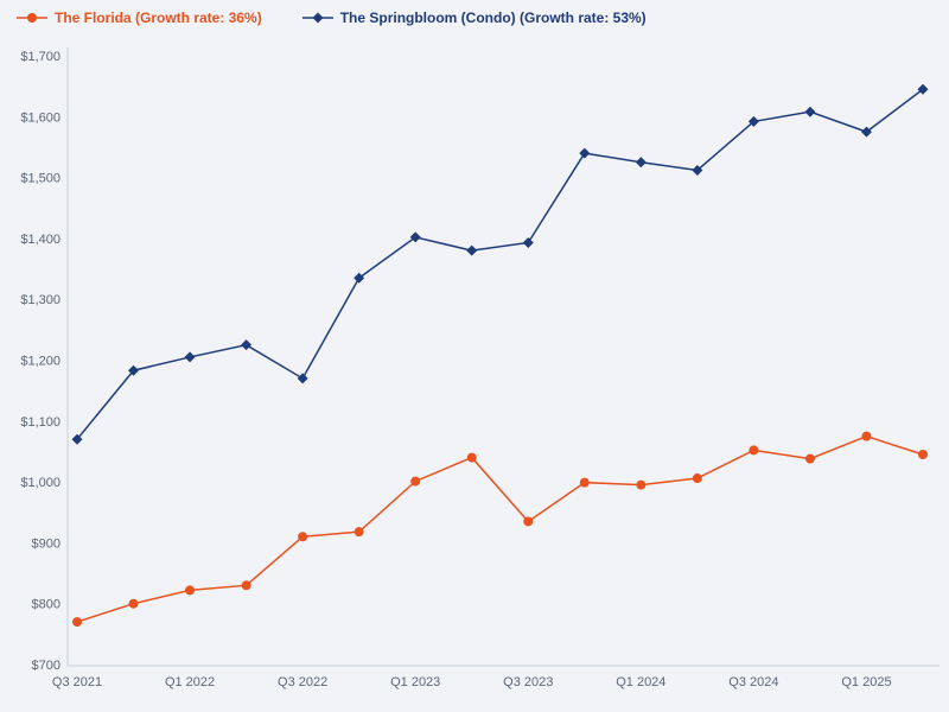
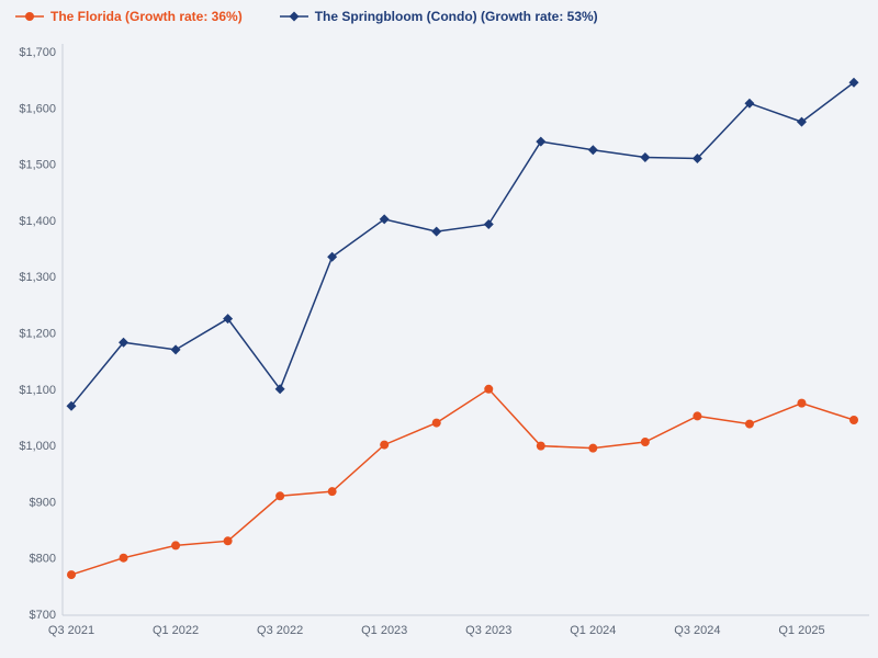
The Springbloom (Condo) (Growth rate: 53%)/Q1 2022: $1200 -> $1170
The Springbloom (Condo) (Growth rate: 53%)/Q3 2022: $1170 -> $1100
The Florida (Growth rate: 36%)/Q3 2023: $940 -> $1100
The Springbloom (Condo) (Growth rate: 53%)/Q3 2024: $1590 -> $1510
